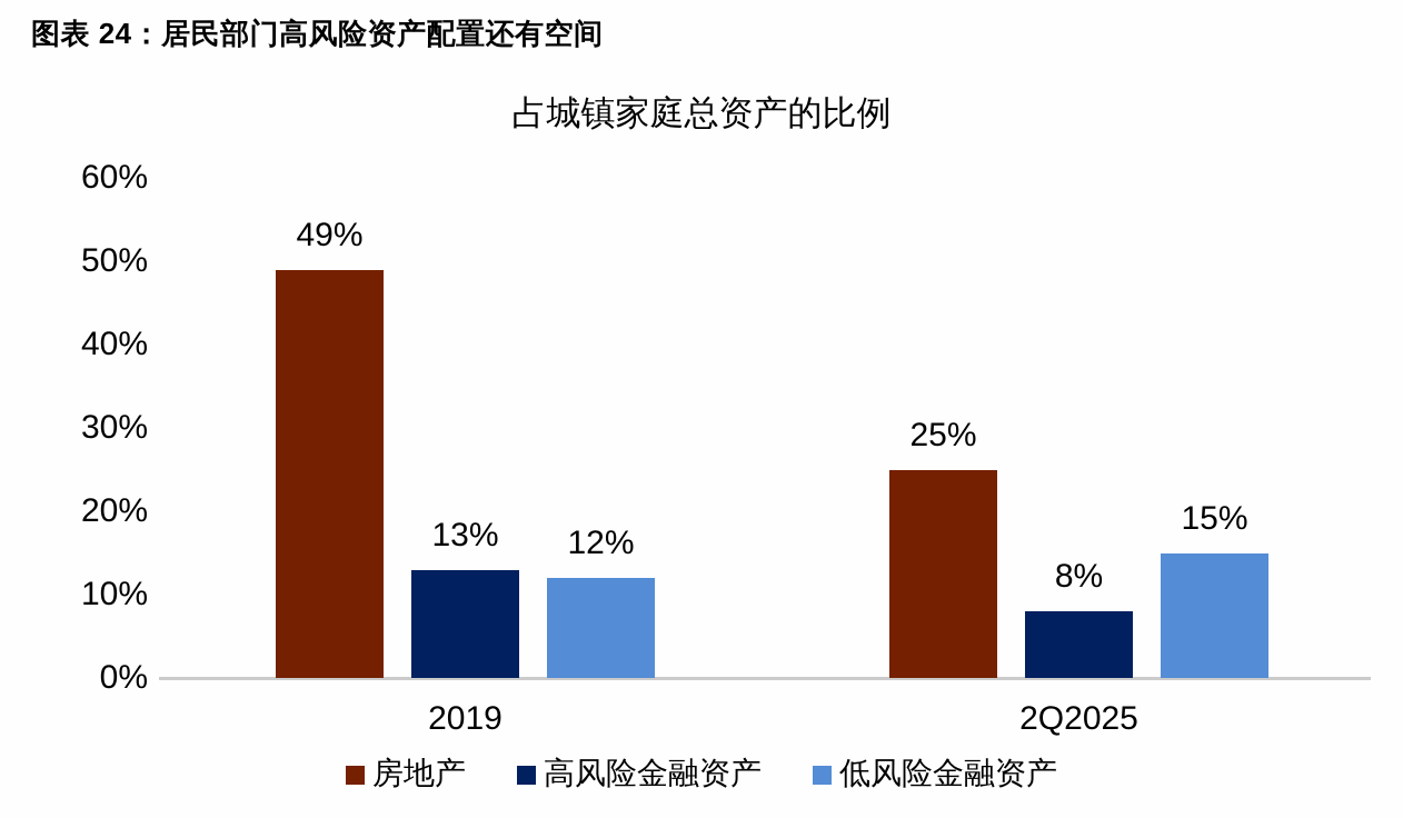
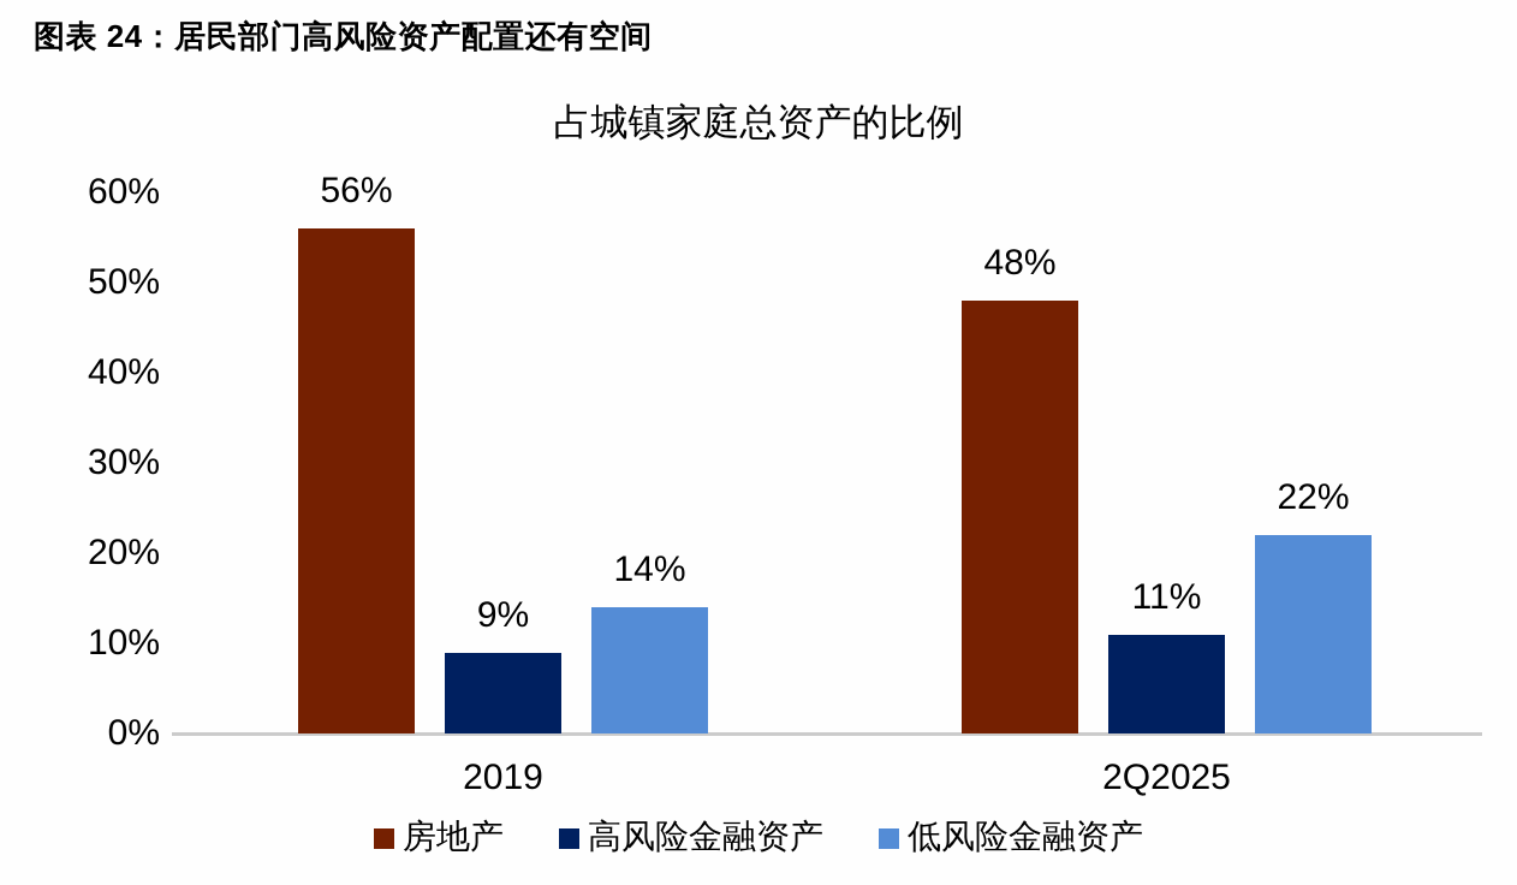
房地产/2019: 49% -> 56%
高风险金融资产/2019: 13% -> 9%
低风险金融资产/2019: 12% -> 14%
房地产/2Q2025: 25% -> 48%
高风险金融资产/2Q2025: 8% -> 11%
低风险金融资产/2Q2025: 15% -> 22%
